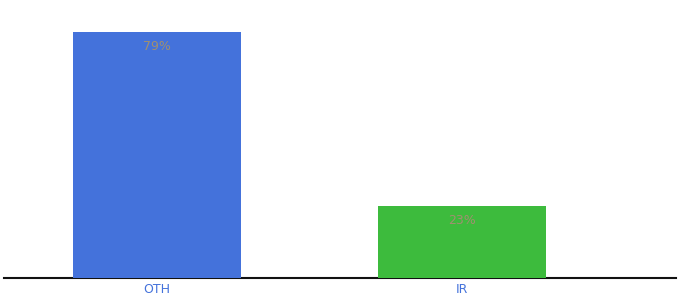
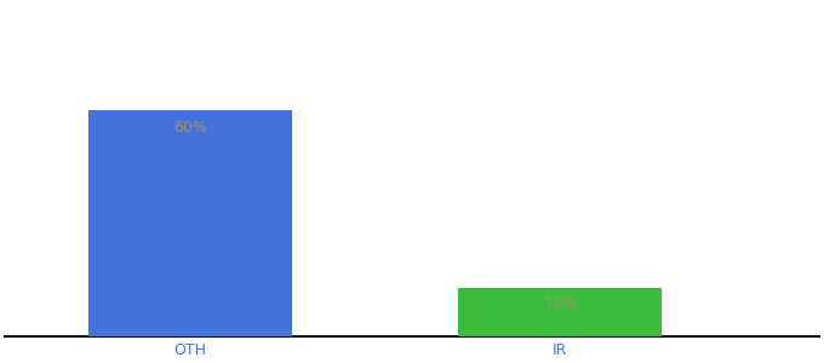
OTH: 79% -> 60%
IR: 23% -> 13%
